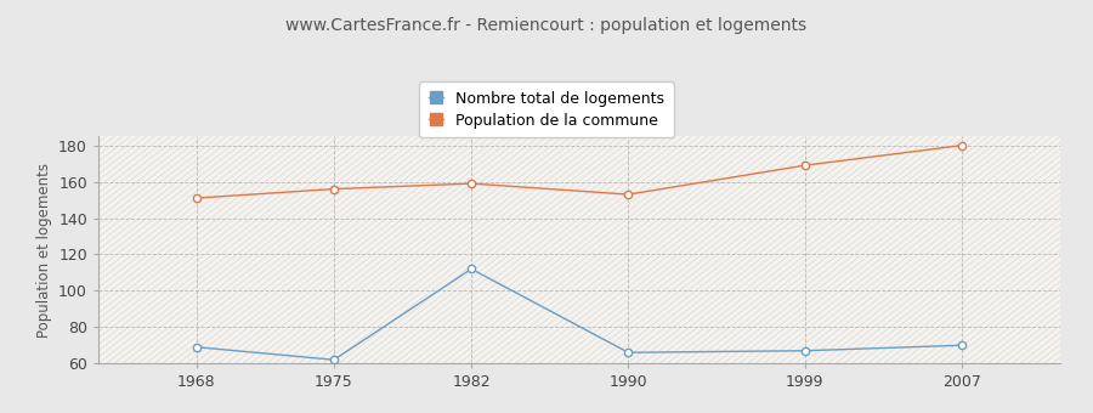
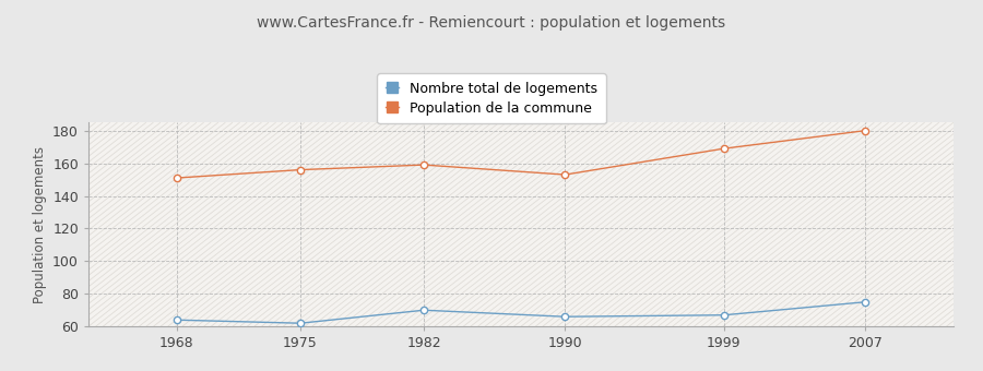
Nombre total de logements/1968: 69 -> 64
Nombre total de logements/1982: 112 -> 70
Nombre total de logements/2007: 70 -> 75
